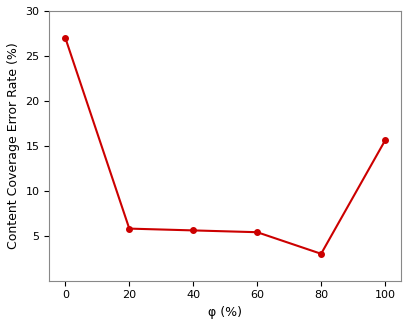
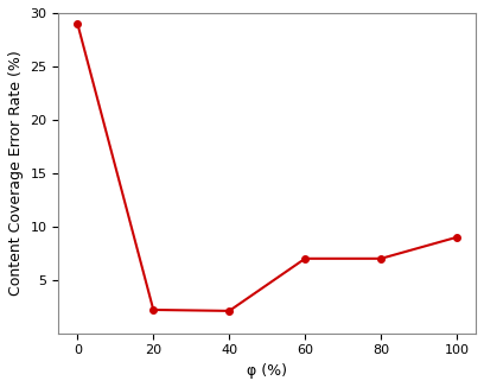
0: 27.0 -> 29.0
20: 5.8 -> 2.2
40: 5.6 -> 2.1
60: 5.4 -> 7.0
80: 3.0 -> 7.0
100: 15.6 -> 9.0
